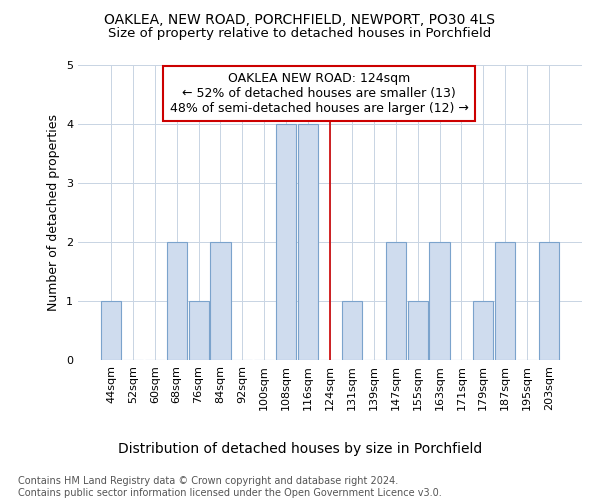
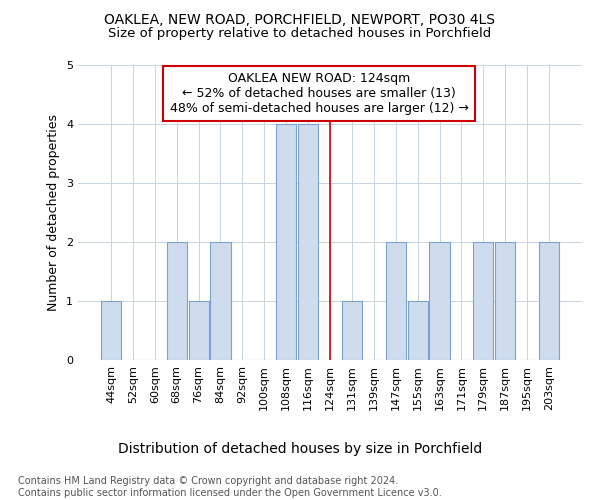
179sqm: 1 -> 2
